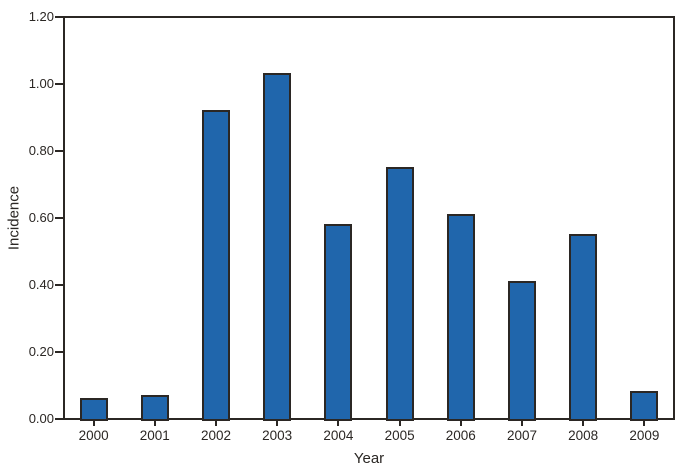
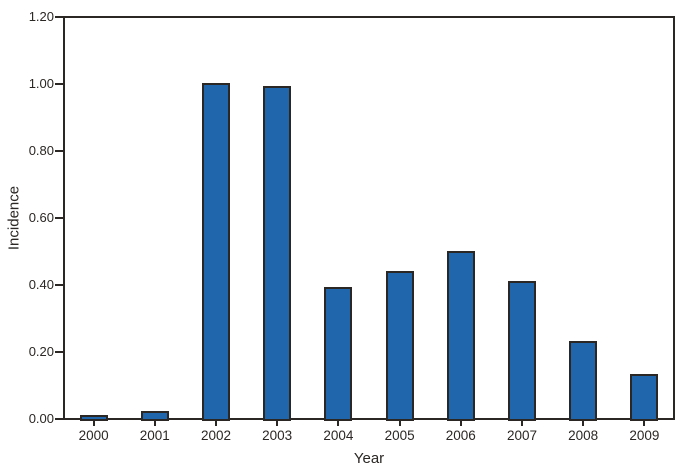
2000: 0.06 -> 0.01
2001: 0.07 -> 0.02
2002: 0.92 -> 1.00
2003: 1.03 -> 0.99
2004: 0.58 -> 0.39
2005: 0.75 -> 0.44
2006: 0.61 -> 0.50
2008: 0.55 -> 0.23
2009: 0.08 -> 0.13
